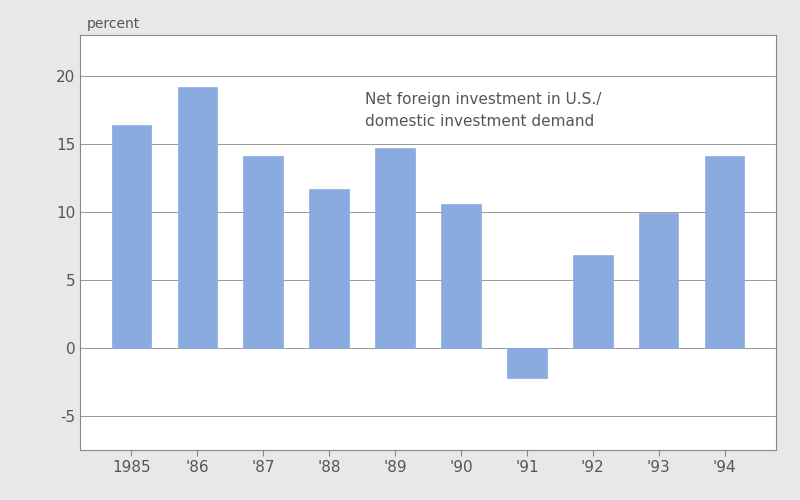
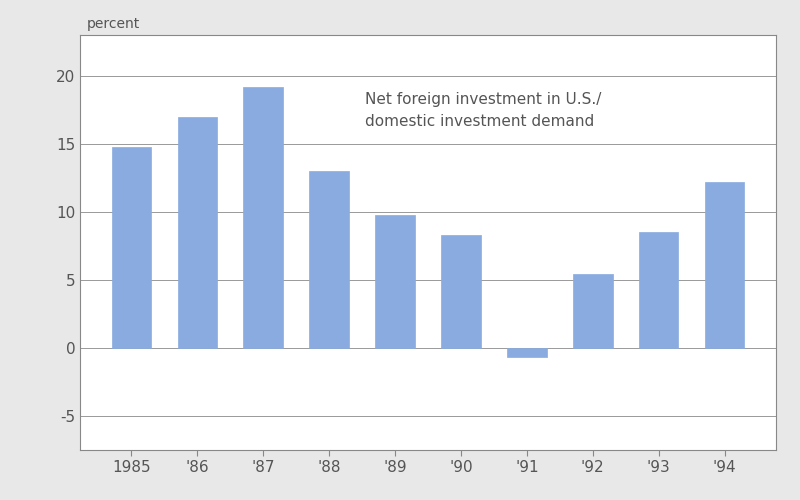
1985: 16.4 -> 14.8
'86: 19.2 -> 17.0
'87: 14.1 -> 19.2
'88: 11.7 -> 13.0
'89: 14.7 -> 9.8
'90: 10.6 -> 8.3
'91: -2.2 -> -0.7
'92: 6.8 -> 5.4
'93: 9.9 -> 8.5
'94: 14.1 -> 12.2
